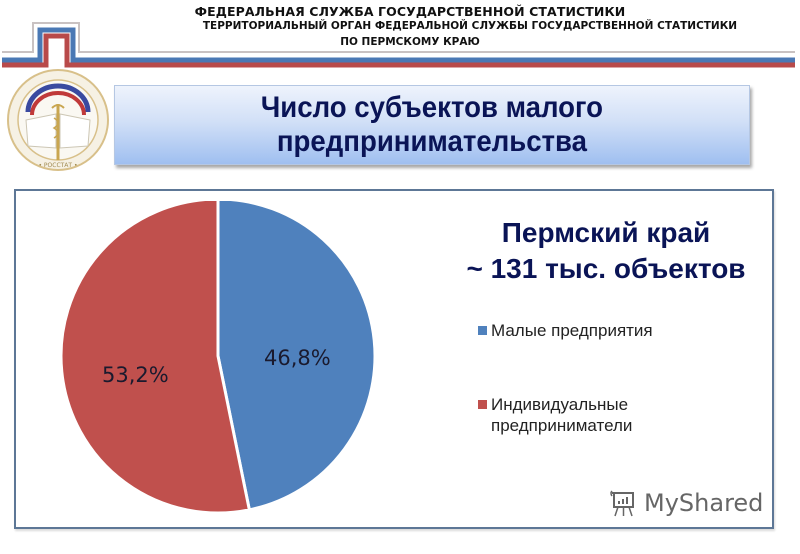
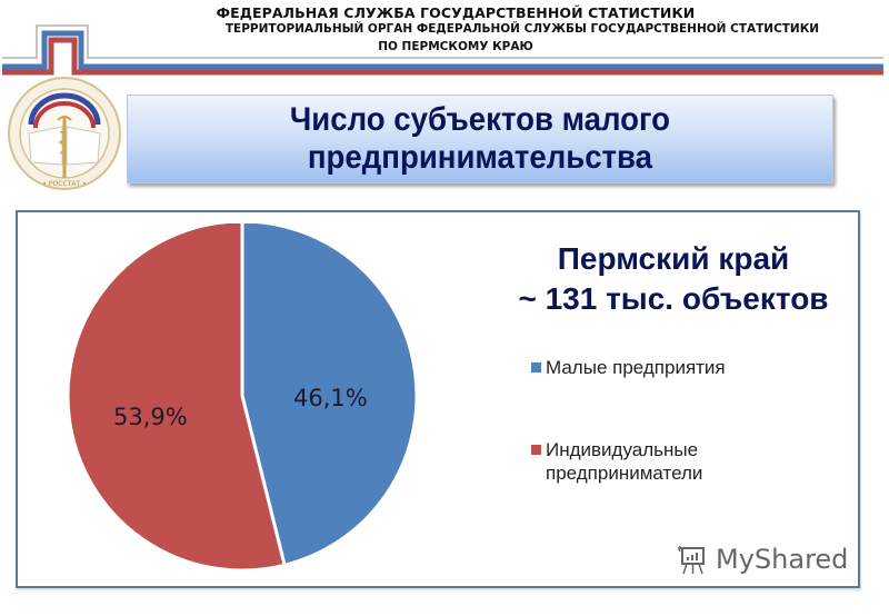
Малые предприятия: 46,8% -> 46,1%
Индивидуальные предприниматели: 53,2% -> 53,9%
